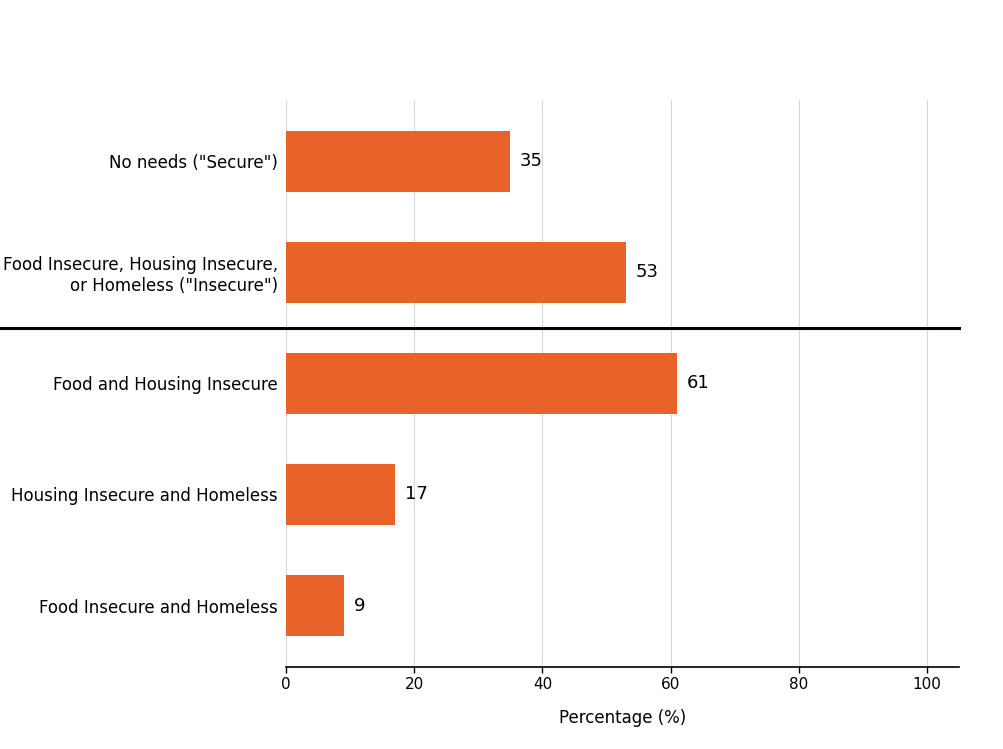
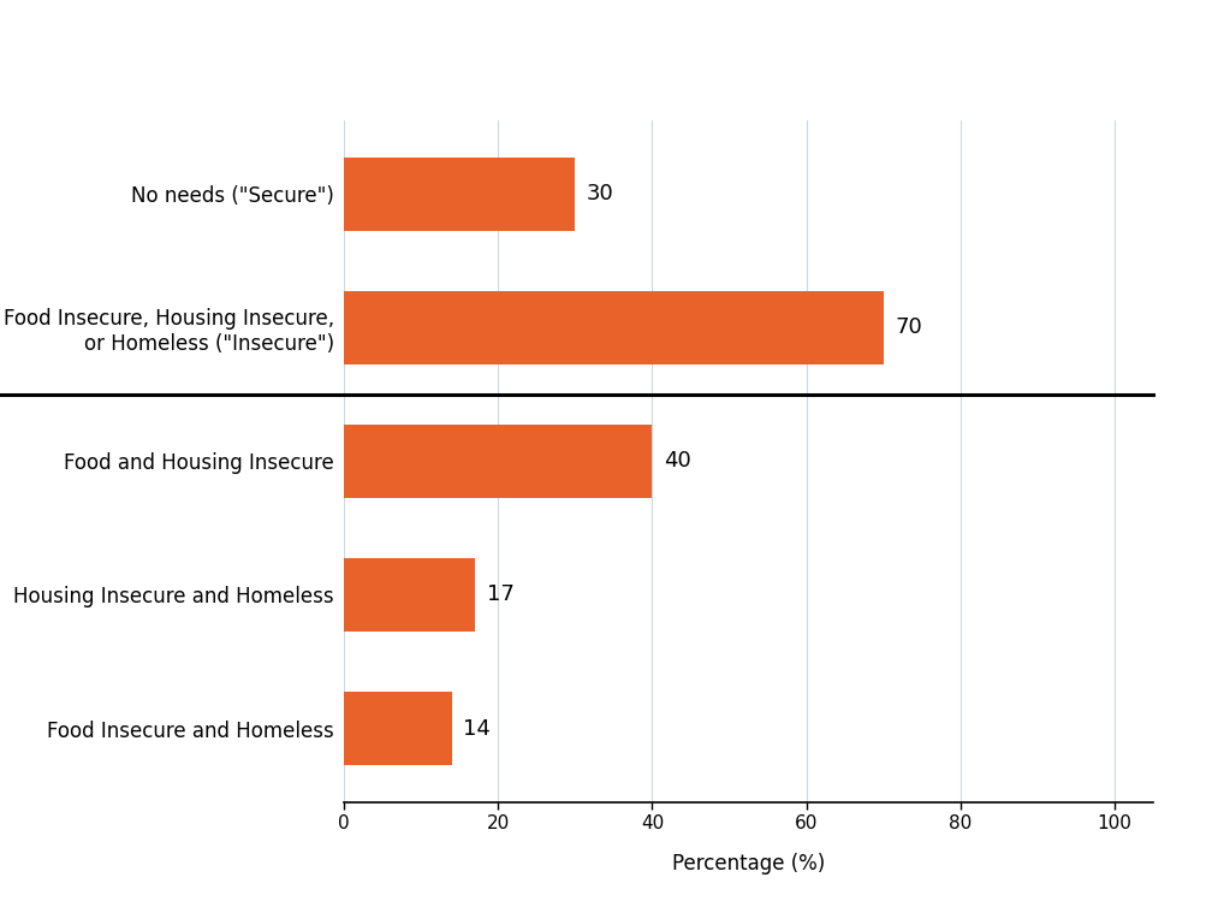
No needs ("Secure"): 35 -> 30
Food Insecure, Housing Insecure, or Homeless ("Insecure"): 53 -> 70
Food and Housing Insecure: 61 -> 40
Food Insecure and Homeless: 9 -> 14
